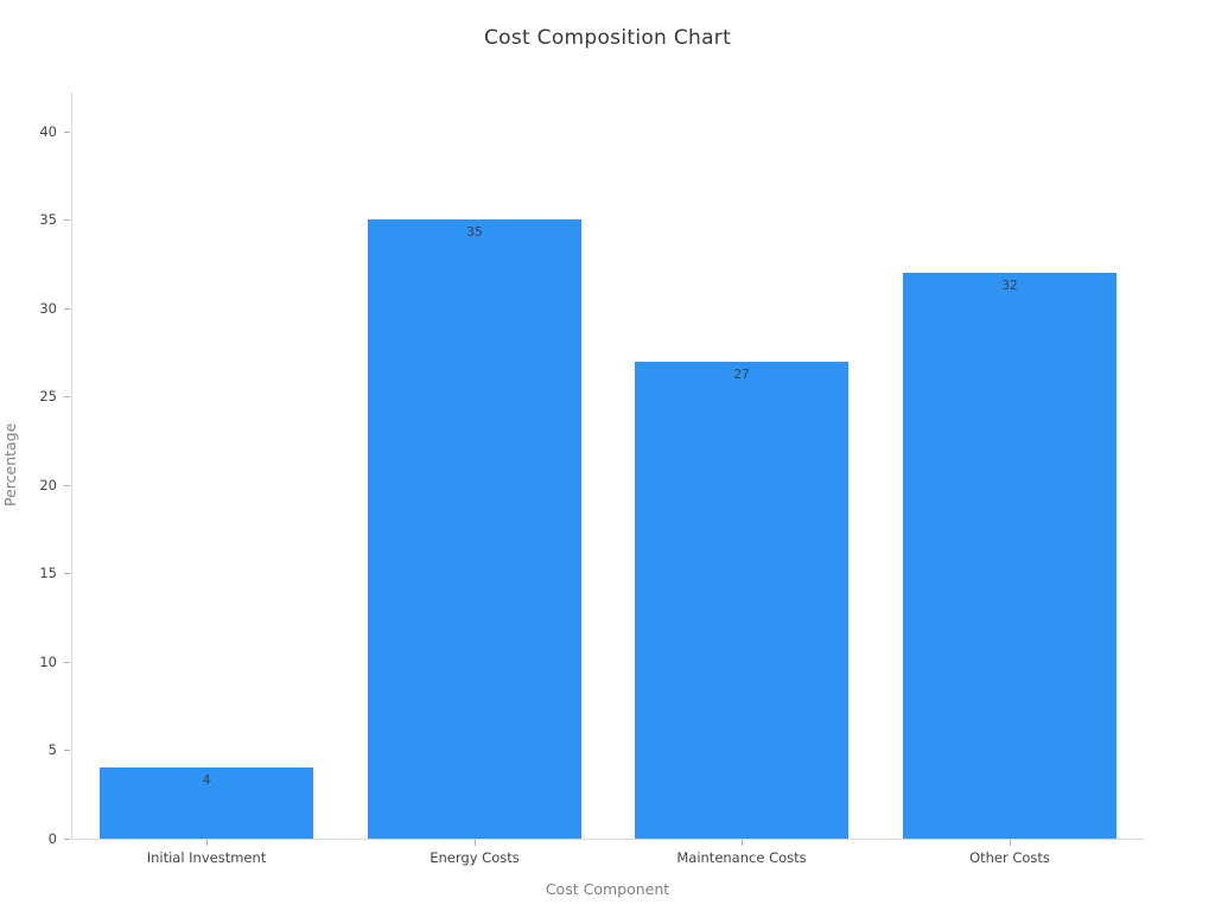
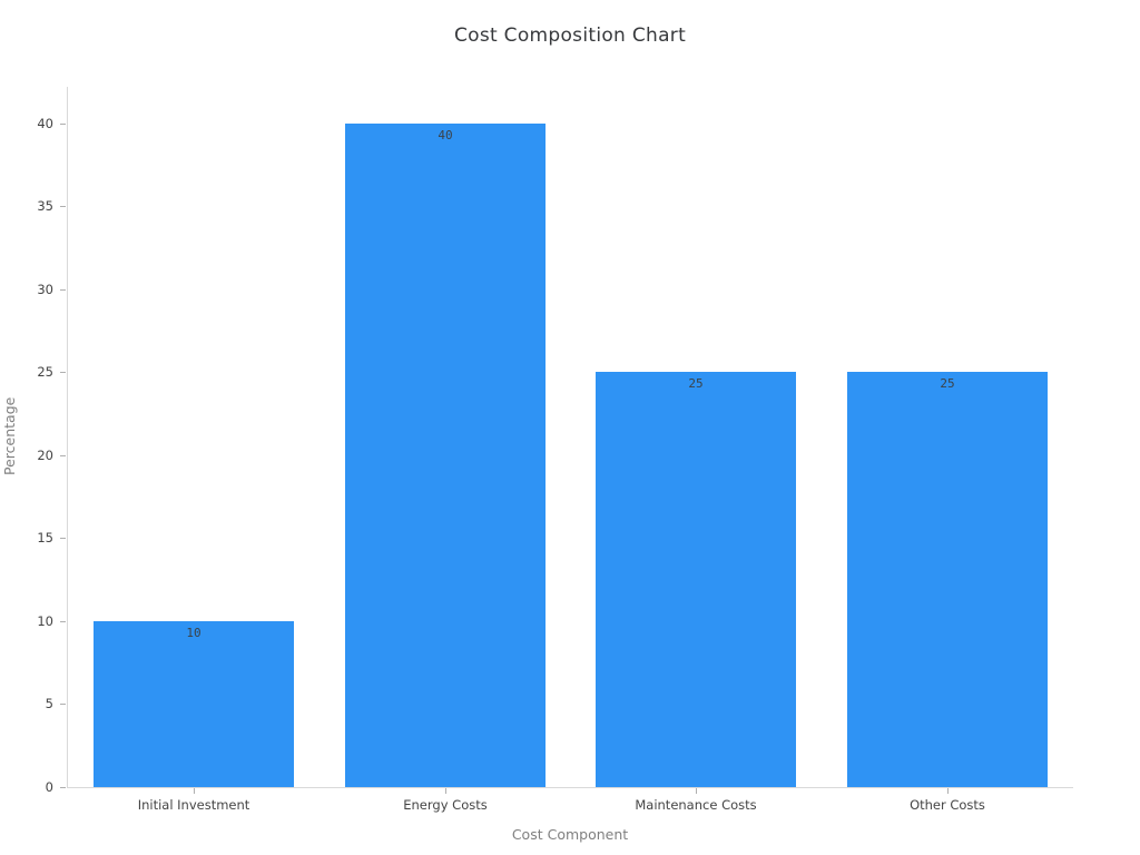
Initial Investment: 4 -> 10
Energy Costs: 35 -> 40
Maintenance Costs: 27 -> 25
Other Costs: 32 -> 25
